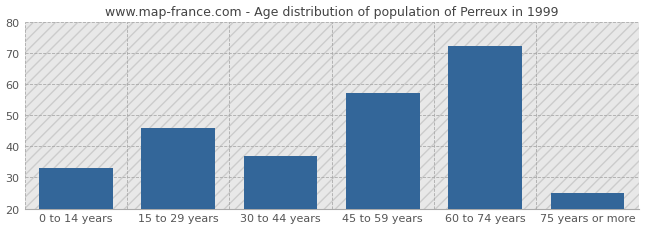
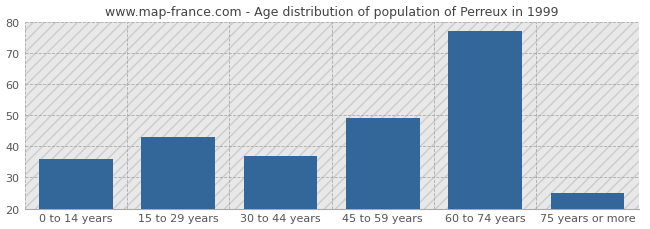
0 to 14 years: 33 -> 36
15 to 29 years: 46 -> 43
45 to 59 years: 57 -> 49
60 to 74 years: 72 -> 77
